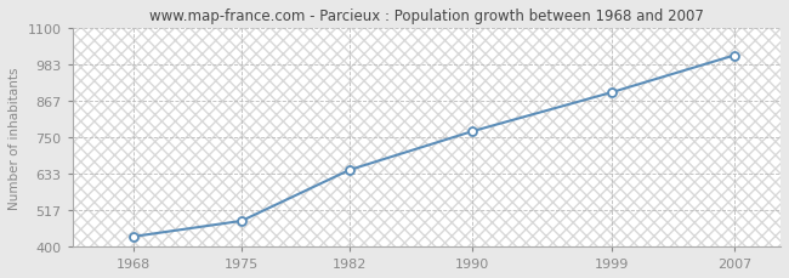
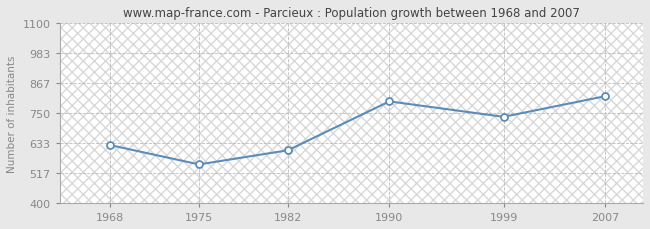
1968: 432 -> 625
1975: 482 -> 550
1982: 645 -> 605
1990: 769 -> 795
1999: 893 -> 735
2007: 1012 -> 815
